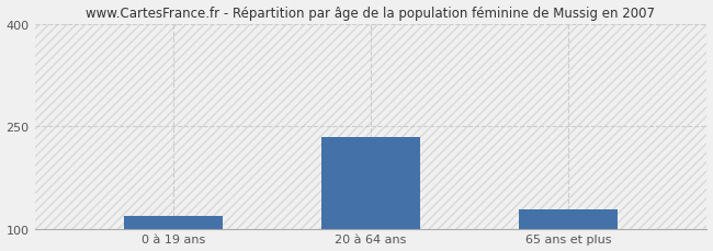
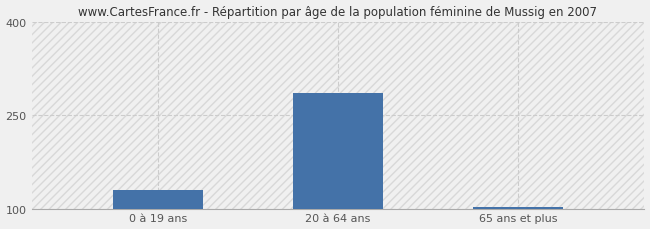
0 à 19 ans: 118 -> 130
20 à 64 ans: 234 -> 285
65 ans et plus: 128 -> 102
